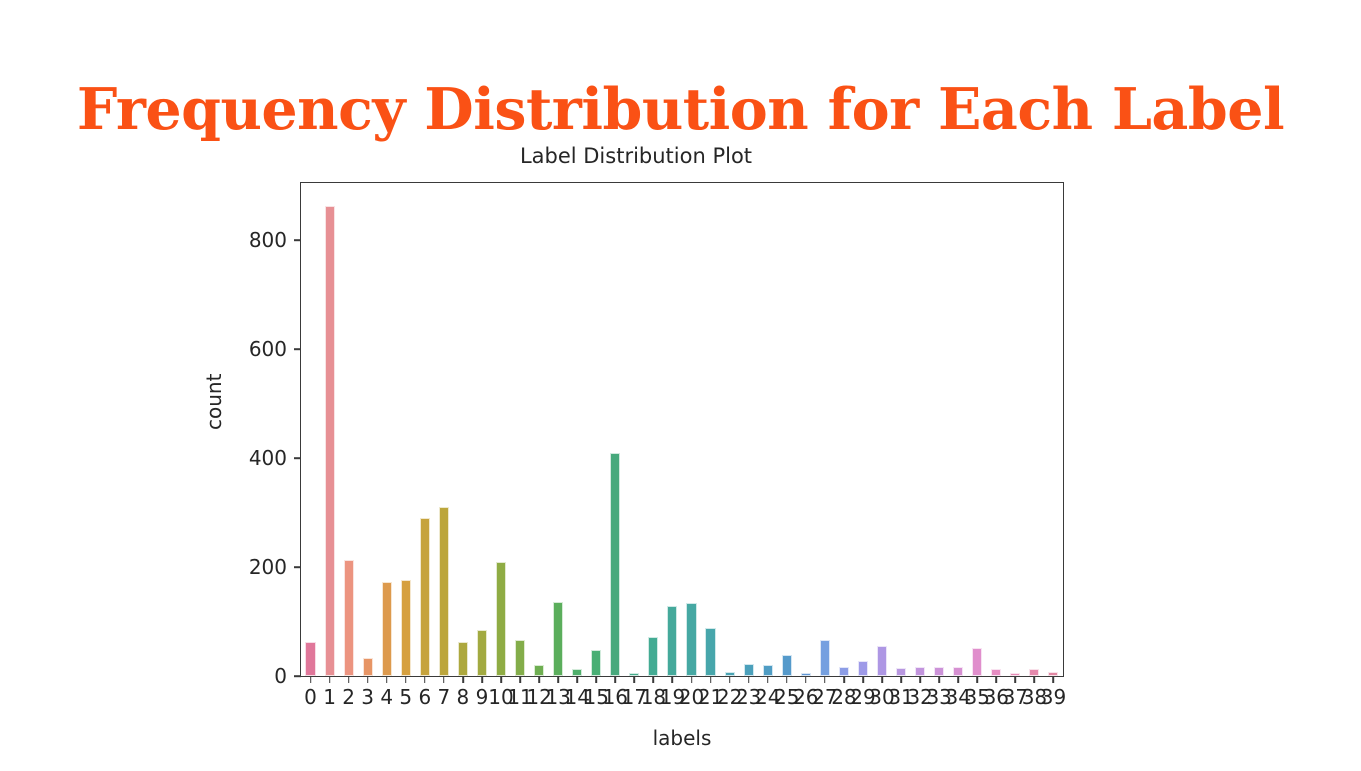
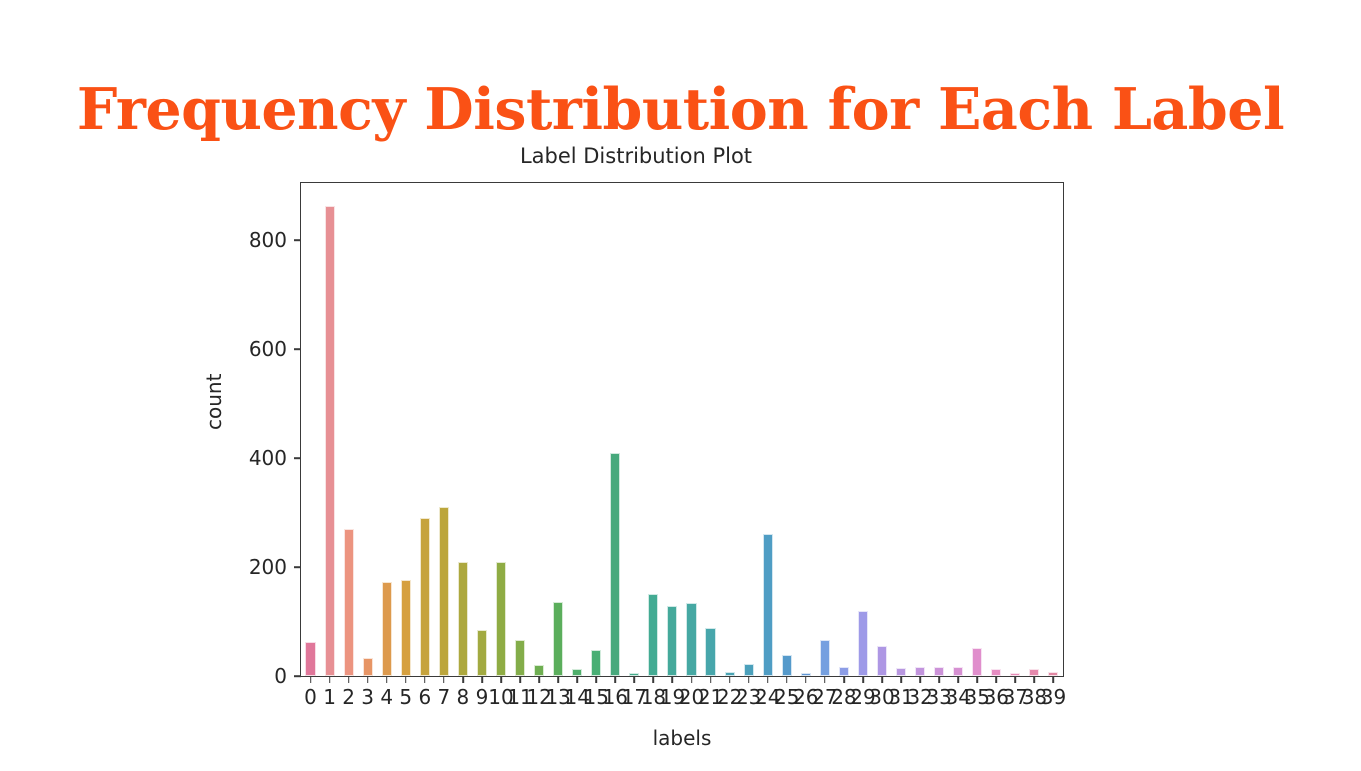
2: 210 -> 270
8: 60 -> 210
18: 70 -> 150
24: 20 -> 260
29: 30 -> 120
